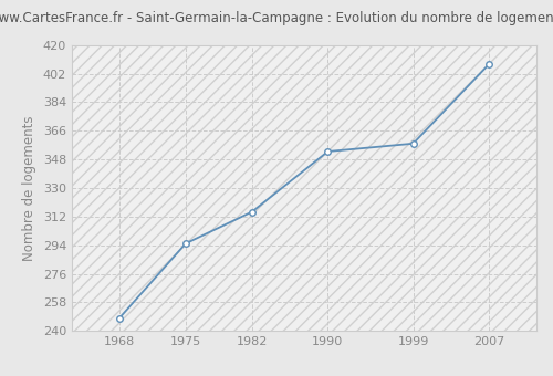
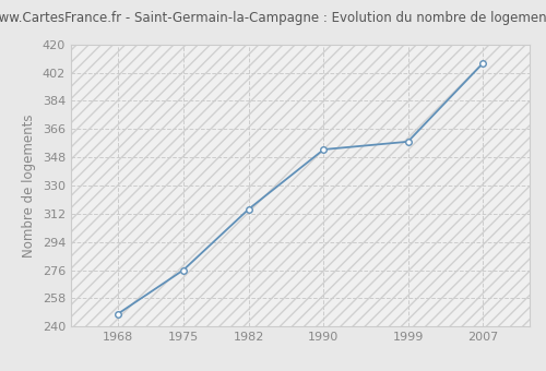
1975: 295 -> 276
